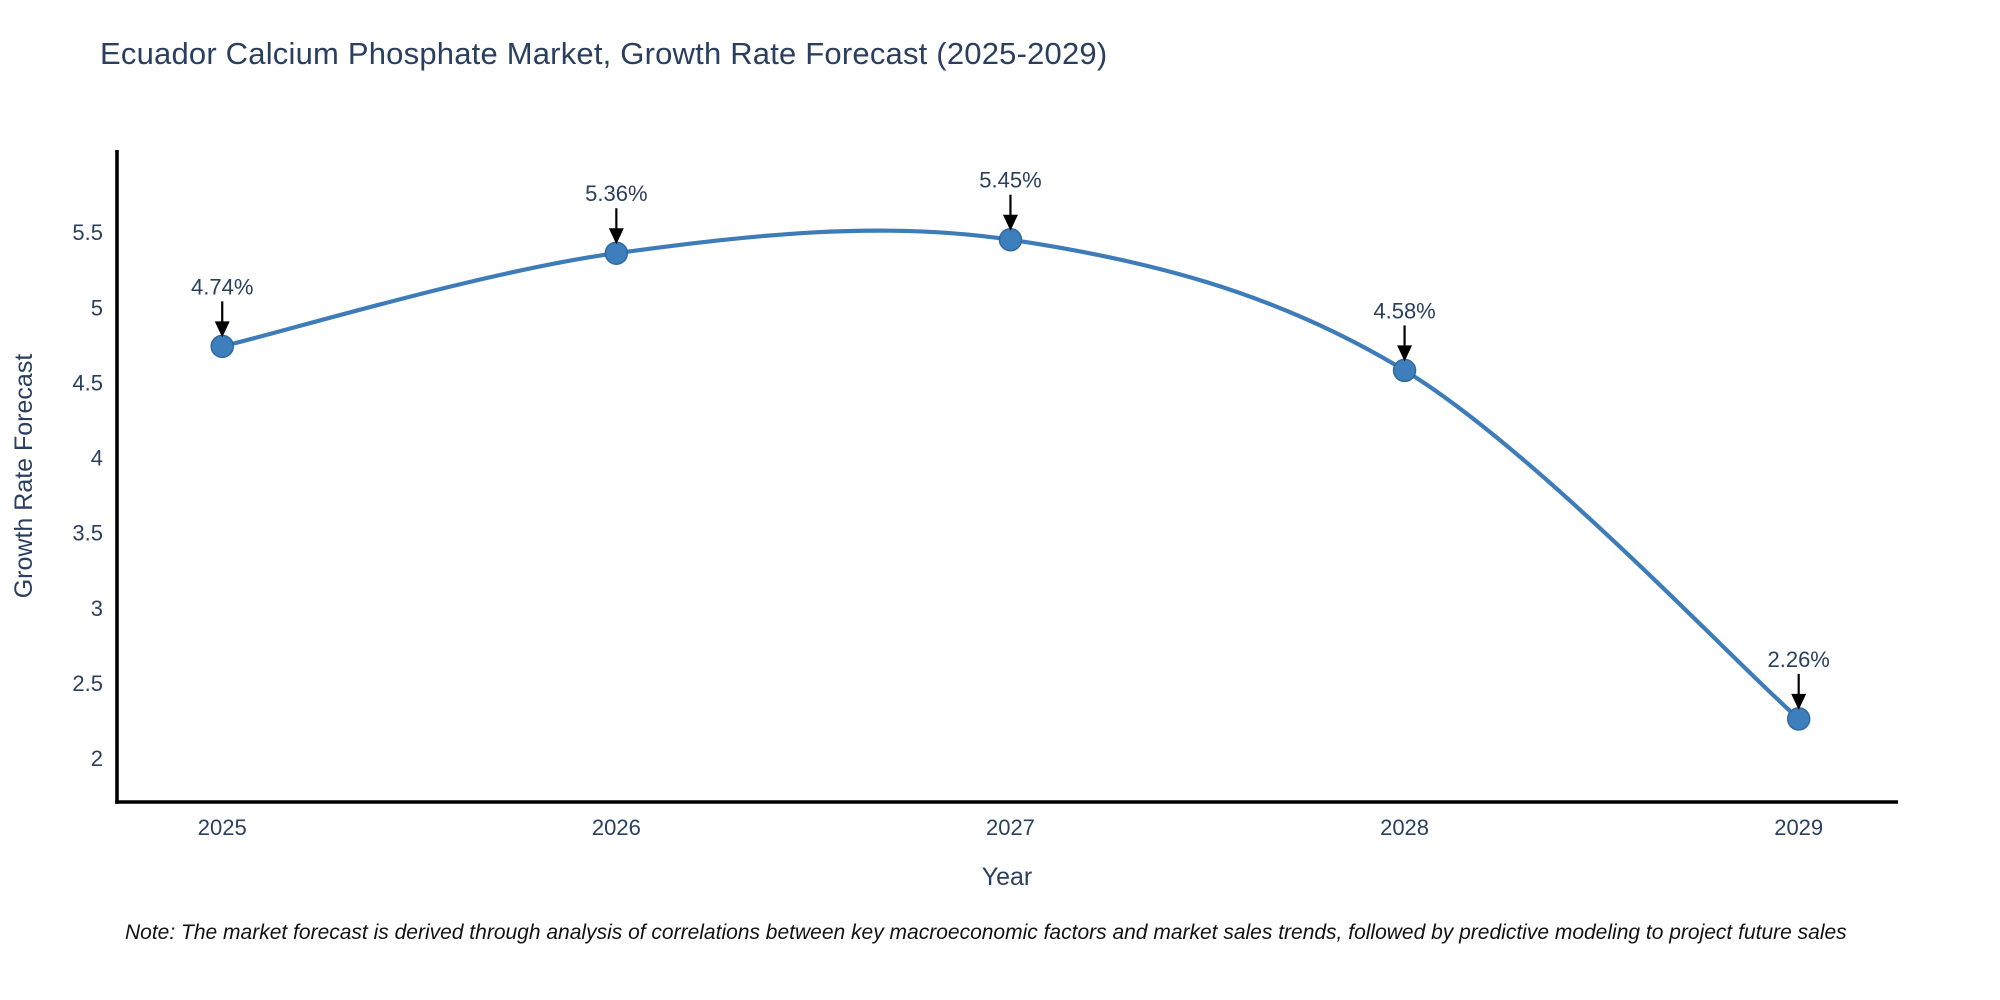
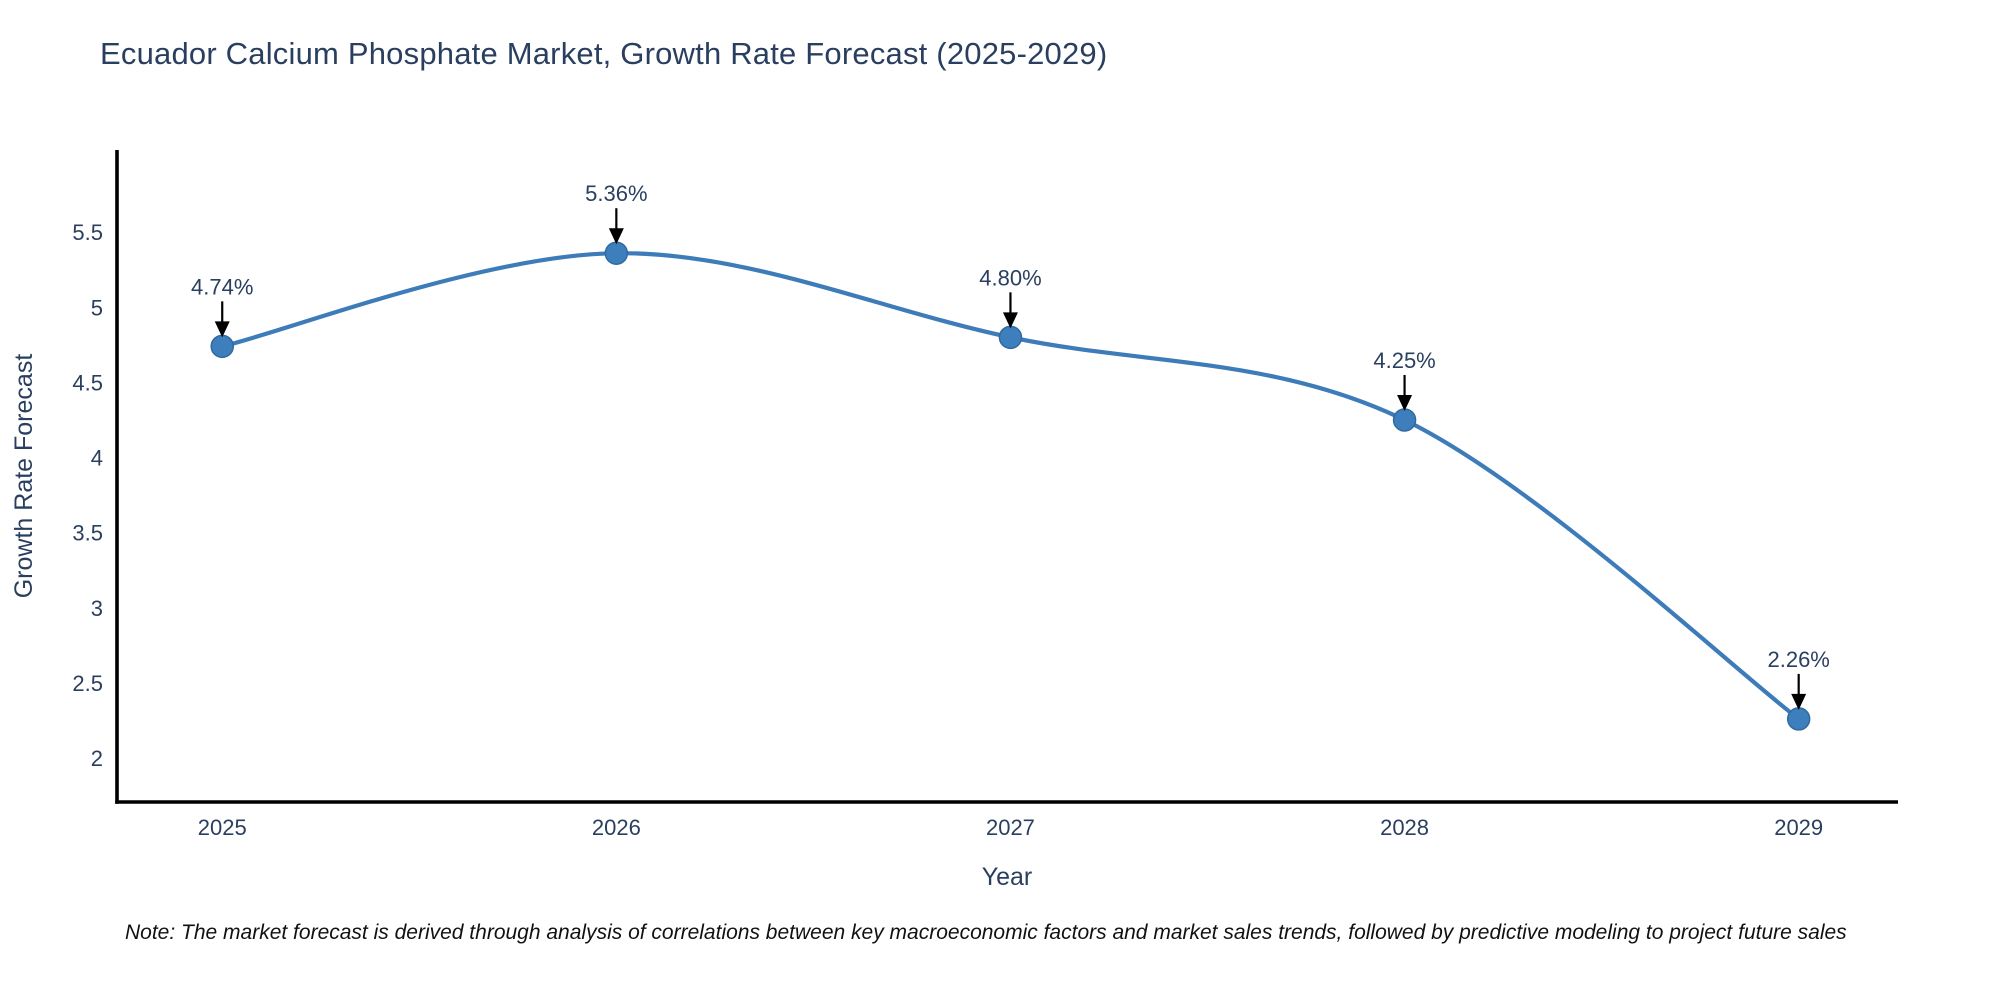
2027: 5.45% -> 4.80%
2028: 4.58% -> 4.25%
